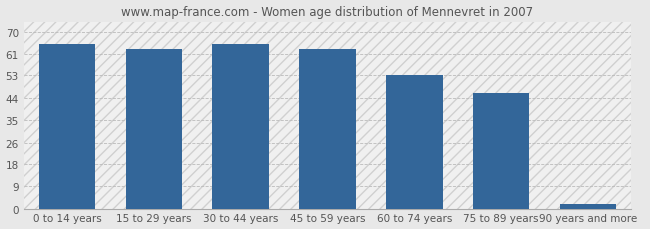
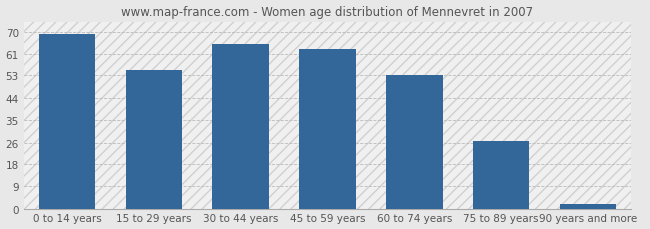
0 to 14 years: 65 -> 69
15 to 29 years: 63 -> 55
75 to 89 years: 46 -> 27
